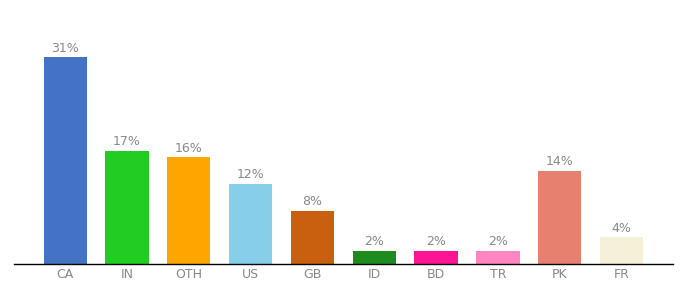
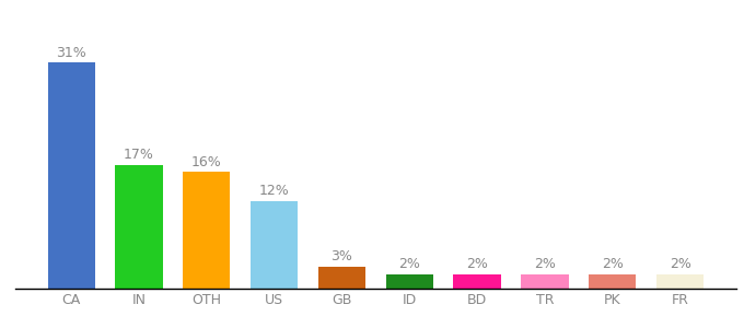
GB: 8% -> 3%
PK: 14% -> 2%
FR: 4% -> 2%
